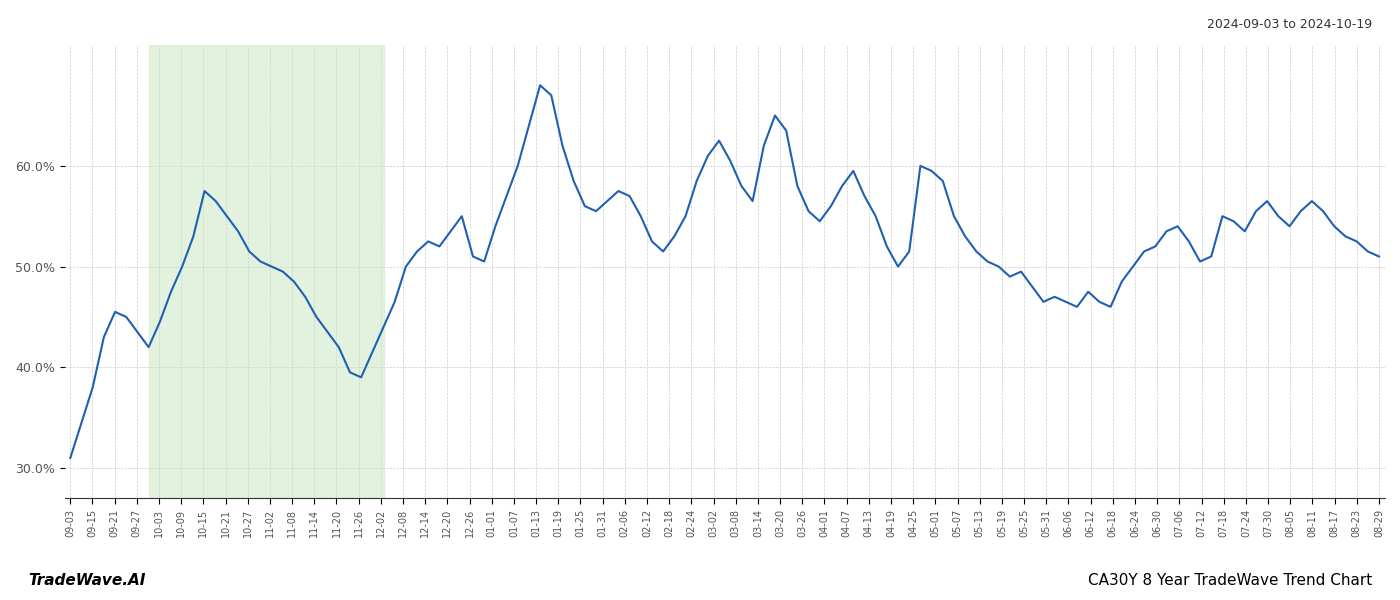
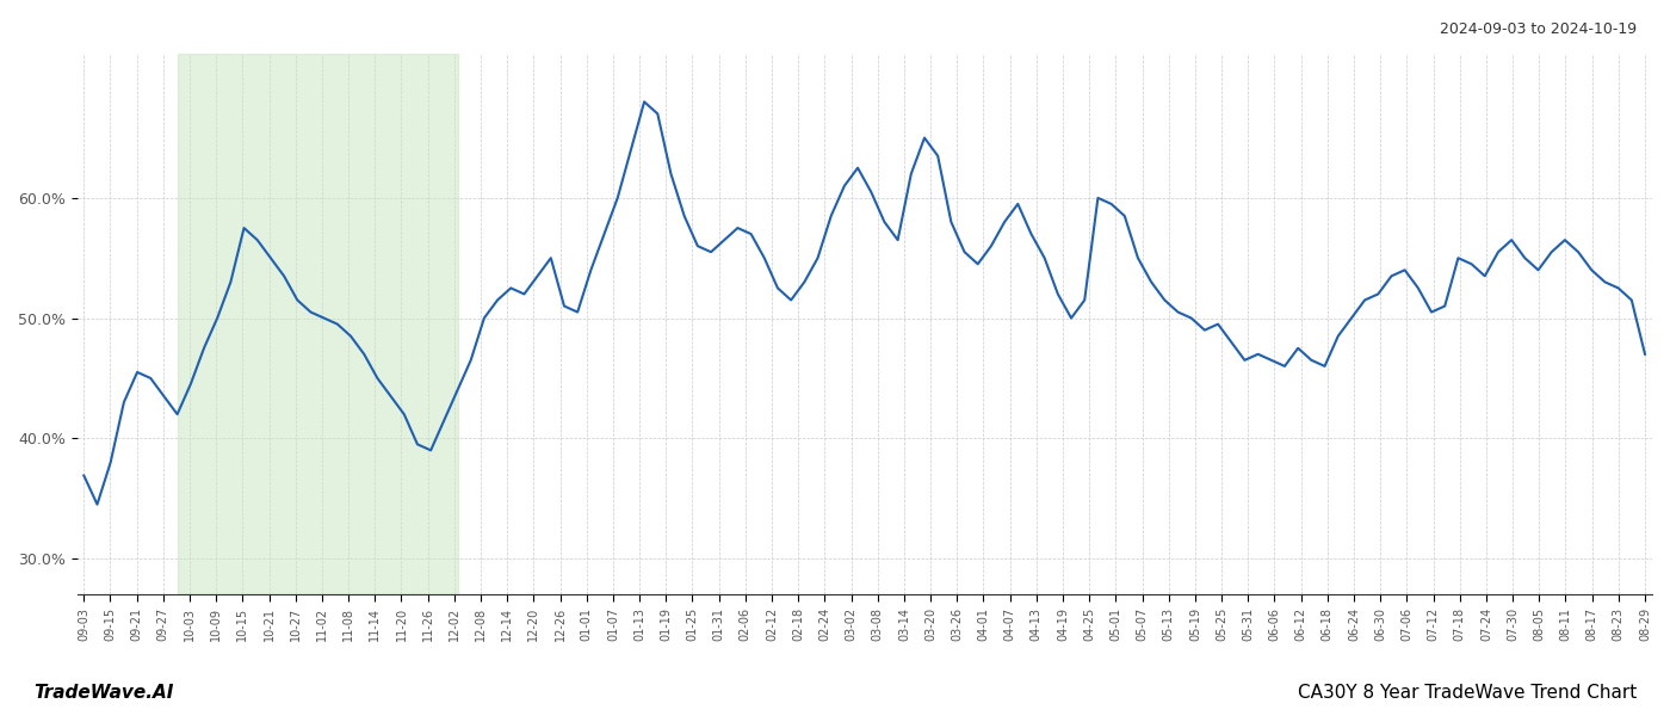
09-03: 31.0% -> 36.9%
08-29: 51.0% -> 47.0%
